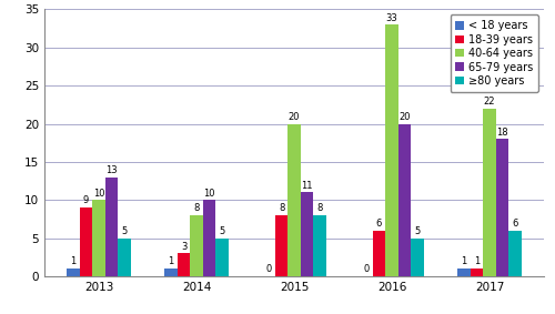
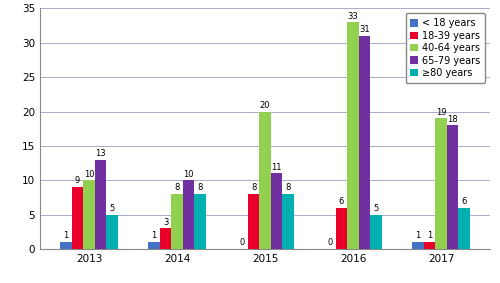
≥80 years/2014: 5 -> 8
65-79 years/2016: 20 -> 31
40-64 years/2017: 22 -> 19
